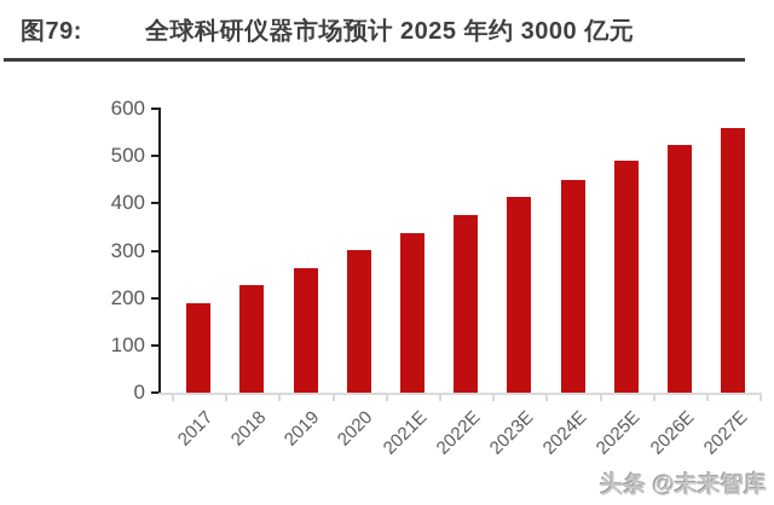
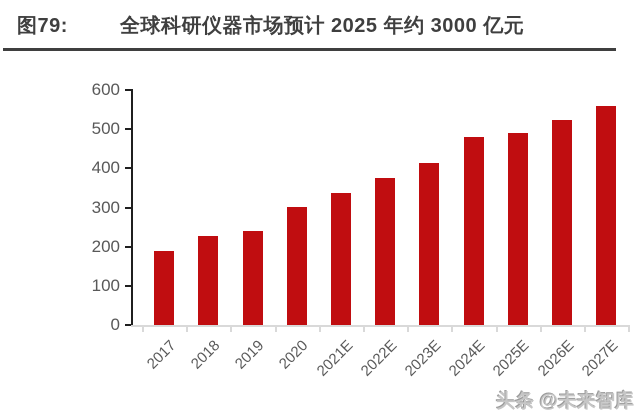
2019: 260 -> 240
2024E: 450 -> 480
